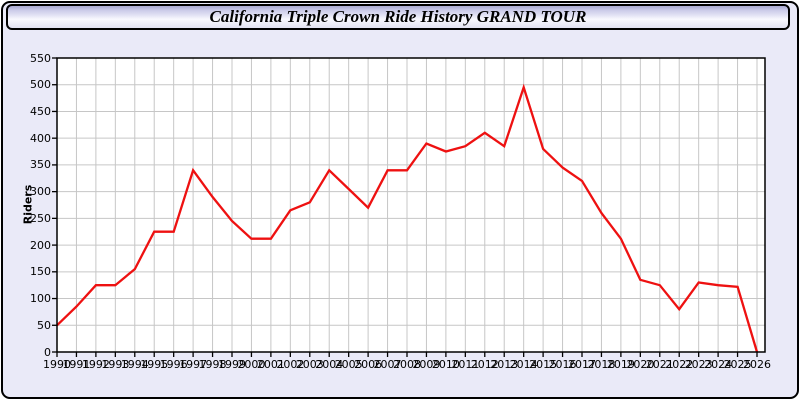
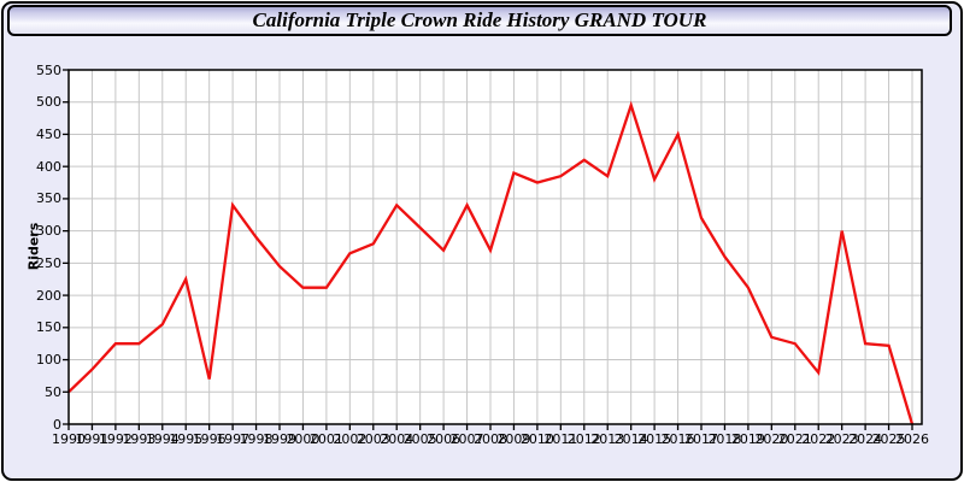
1996: 220 -> 70
2008: 340 -> 270
2016: 340 -> 450
2023: 130 -> 300
